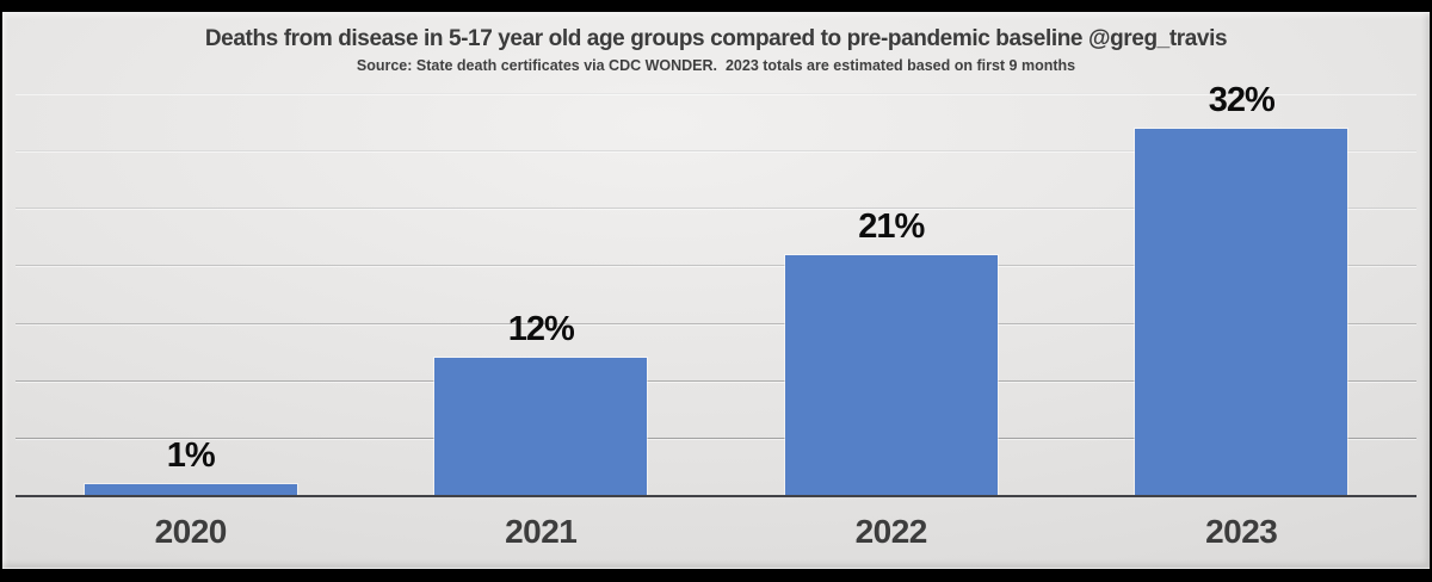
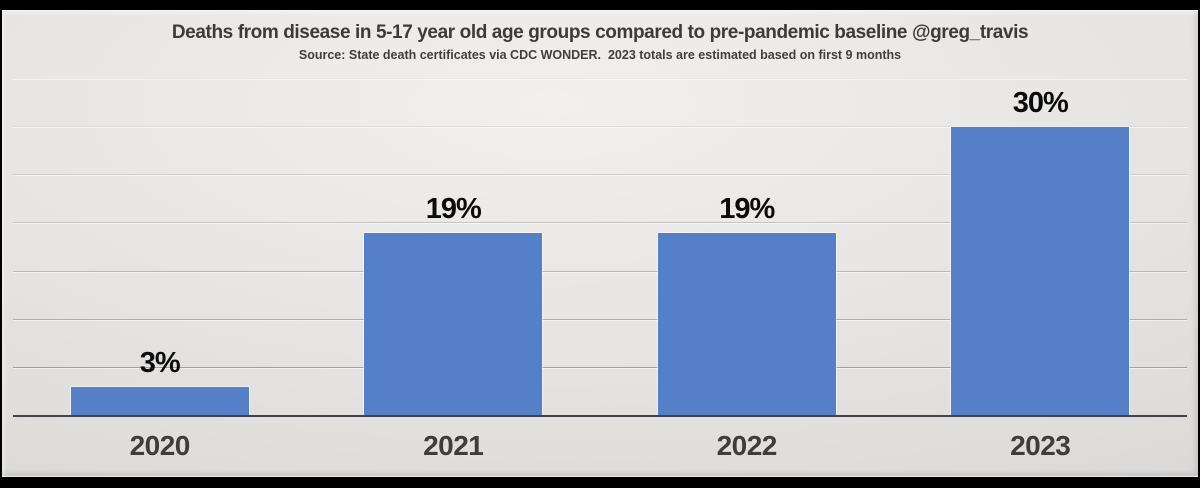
2020: 1% -> 3%
2021: 12% -> 19%
2022: 21% -> 19%
2023: 32% -> 30%
